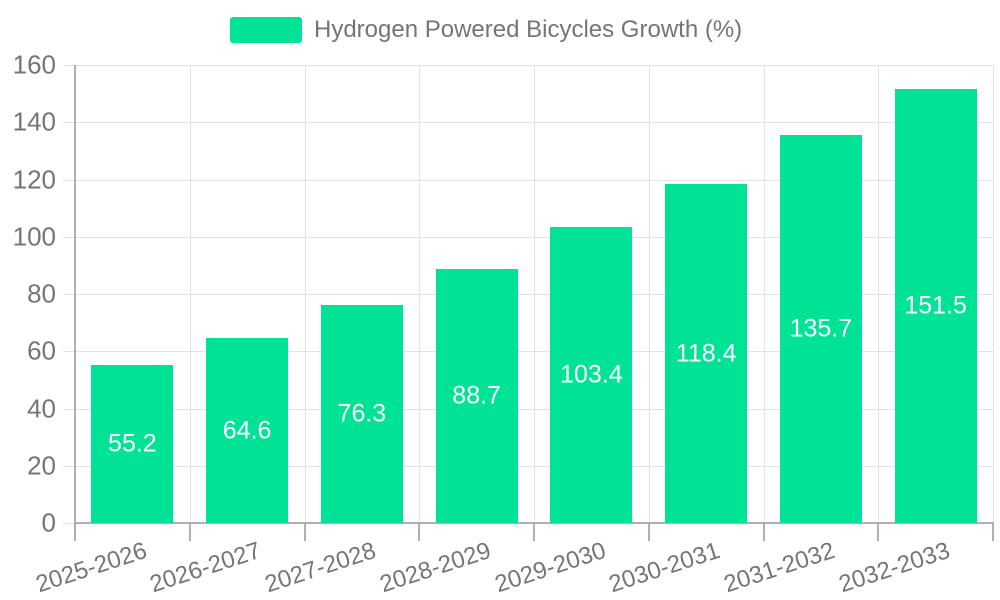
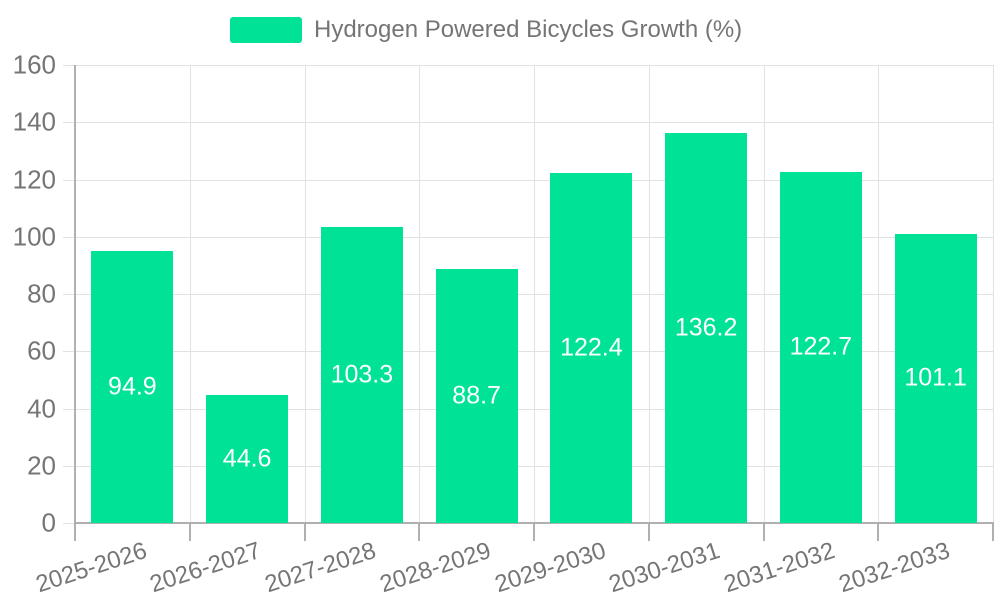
2025-2026: 55.2 -> 94.9
2026-2027: 64.6 -> 44.6
2027-2028: 76.3 -> 103.3
2029-2030: 103.4 -> 122.4
2030-2031: 118.4 -> 136.2
2031-2032: 135.7 -> 122.7
2032-2033: 151.5 -> 101.1
